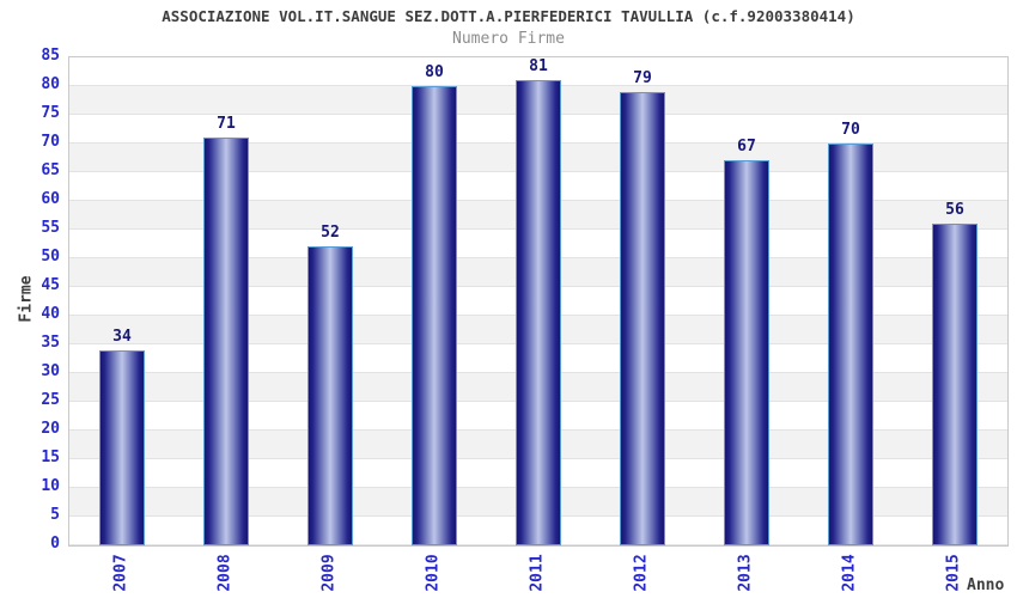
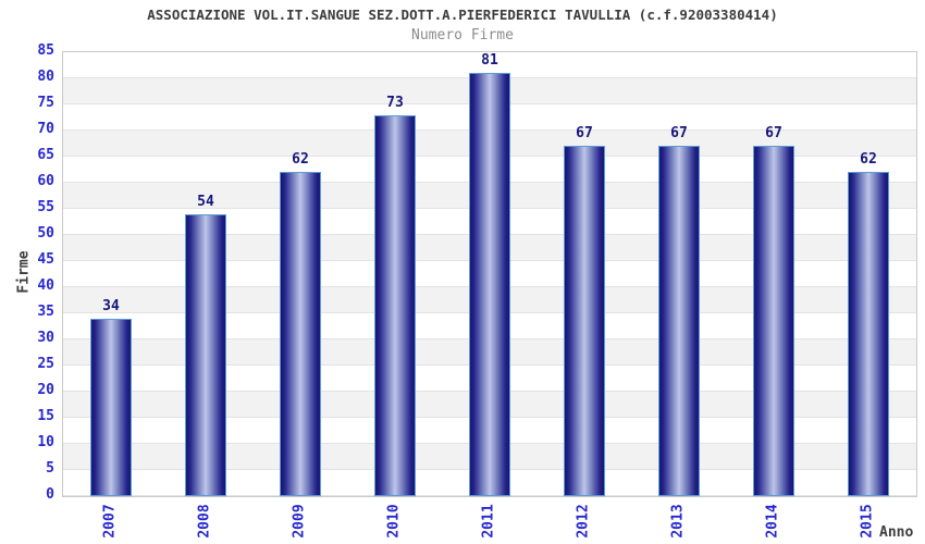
2008: 71 -> 54
2009: 52 -> 62
2010: 80 -> 73
2012: 79 -> 67
2014: 70 -> 67
2015: 56 -> 62
